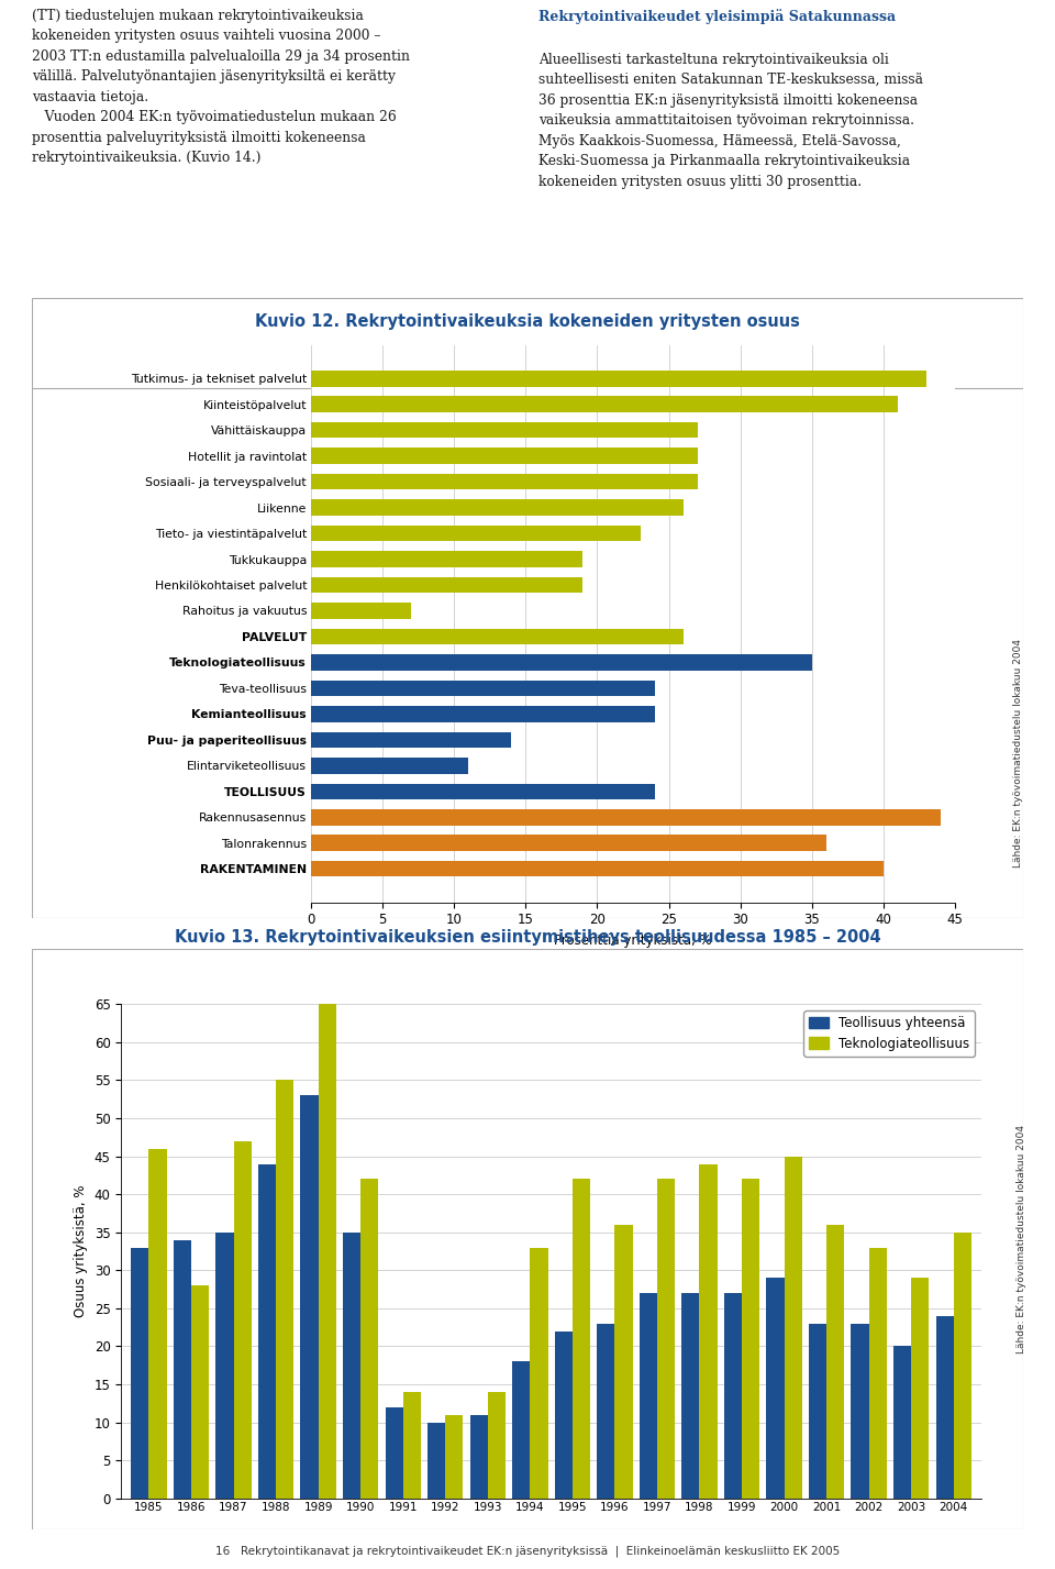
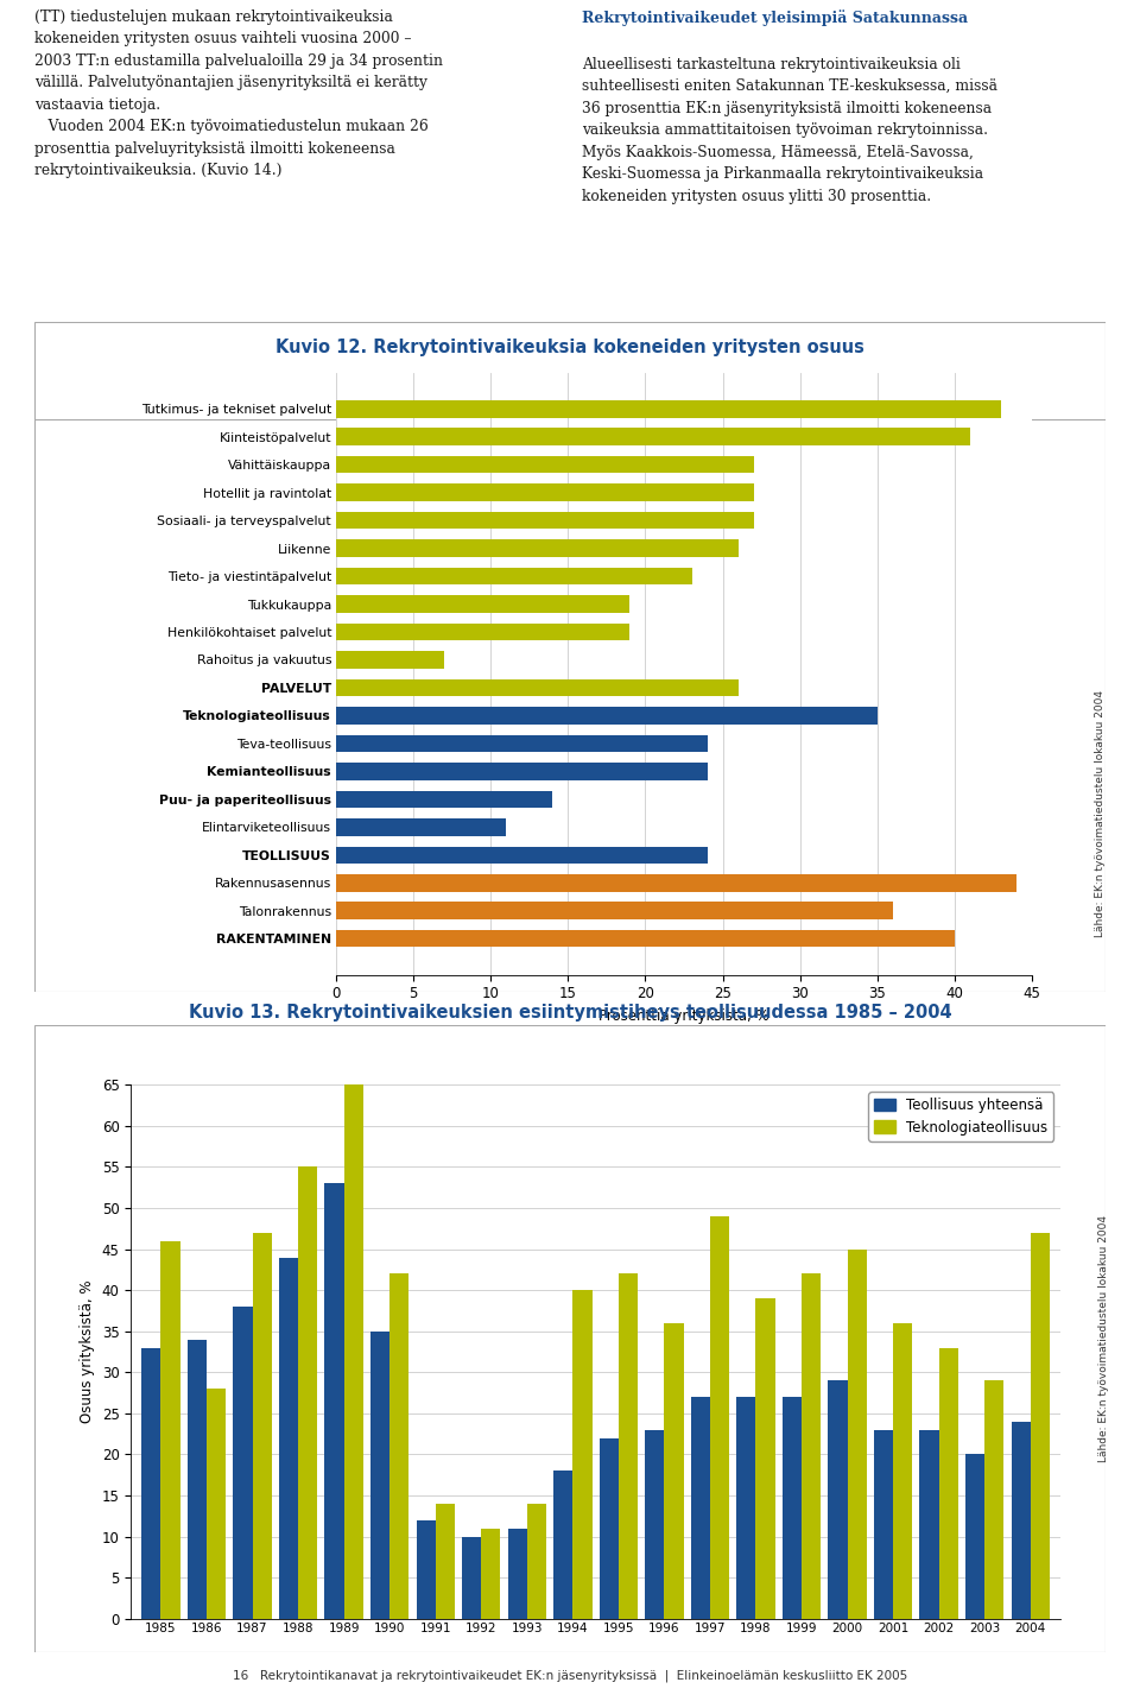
Teollisuus yhteensä/1987: 35 -> 38
Teknologiateollisuus/1994: 33 -> 40
Teknologiateollisuus/1997: 42 -> 49
Teknologiateollisuus/1998: 44 -> 39
Teknologiateollisuus/2004: 35 -> 47
